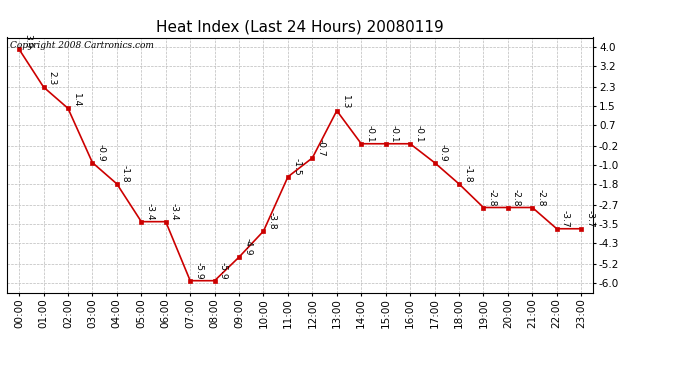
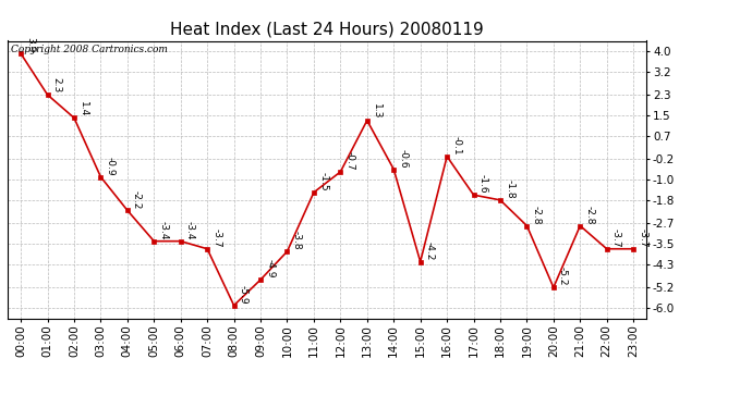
04:00: -1.8 -> -2.2
07:00: -5.9 -> -3.7
14:00: -0.1 -> -0.6
15:00: -0.1 -> -4.2
17:00: -0.9 -> -1.6
20:00: -2.8 -> -5.2
